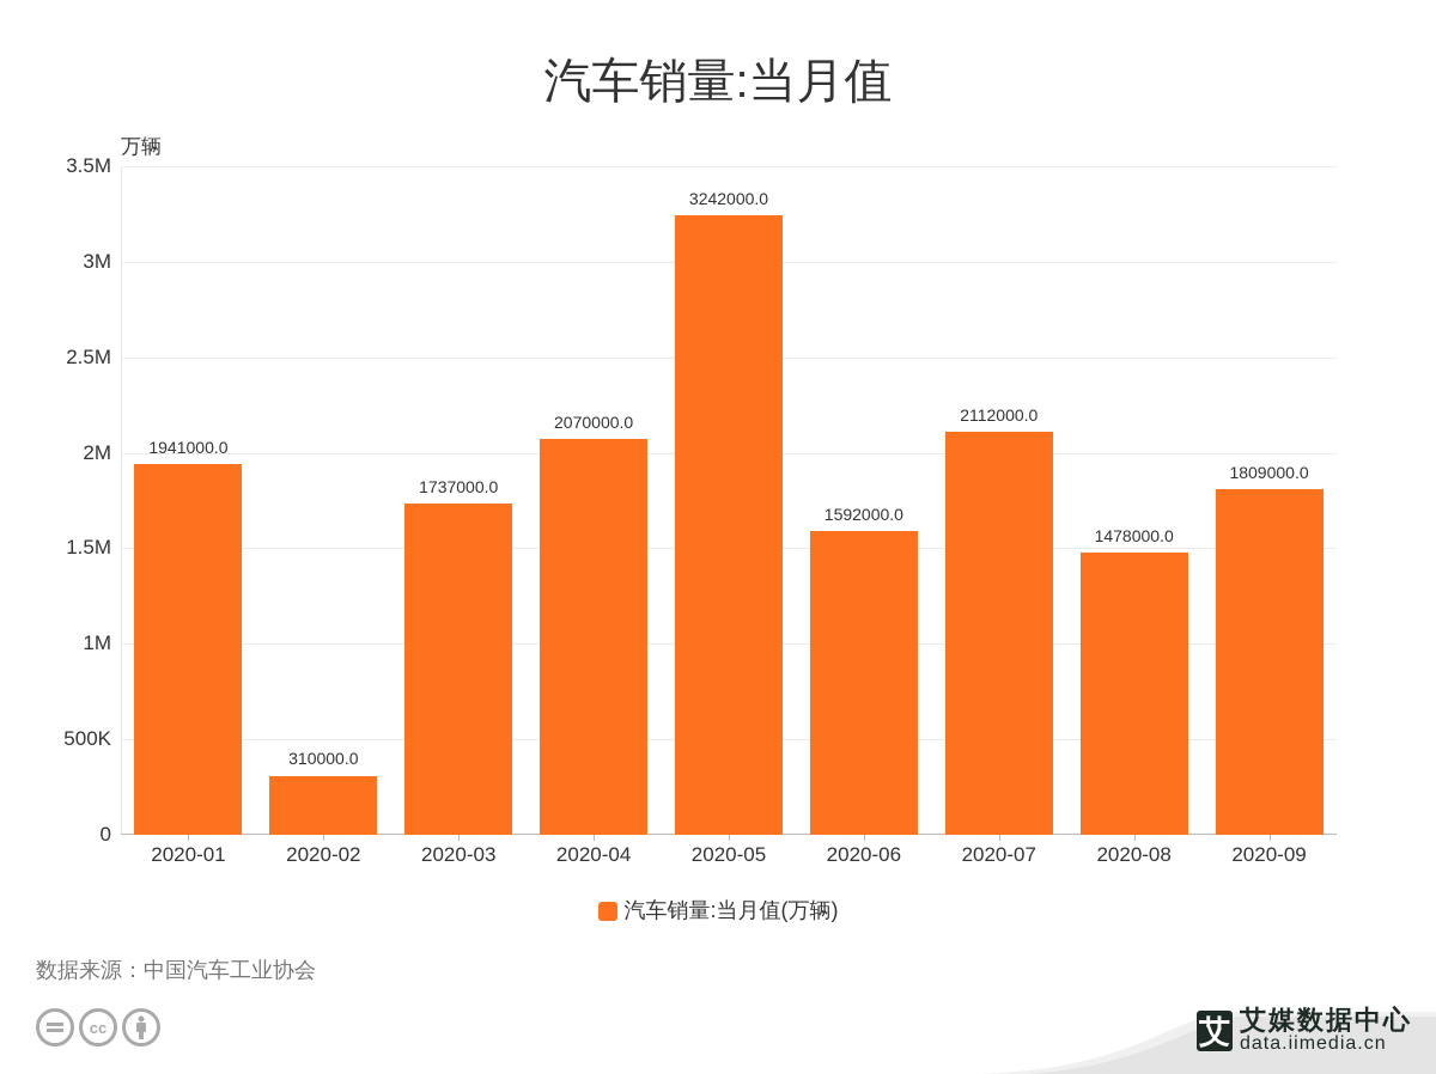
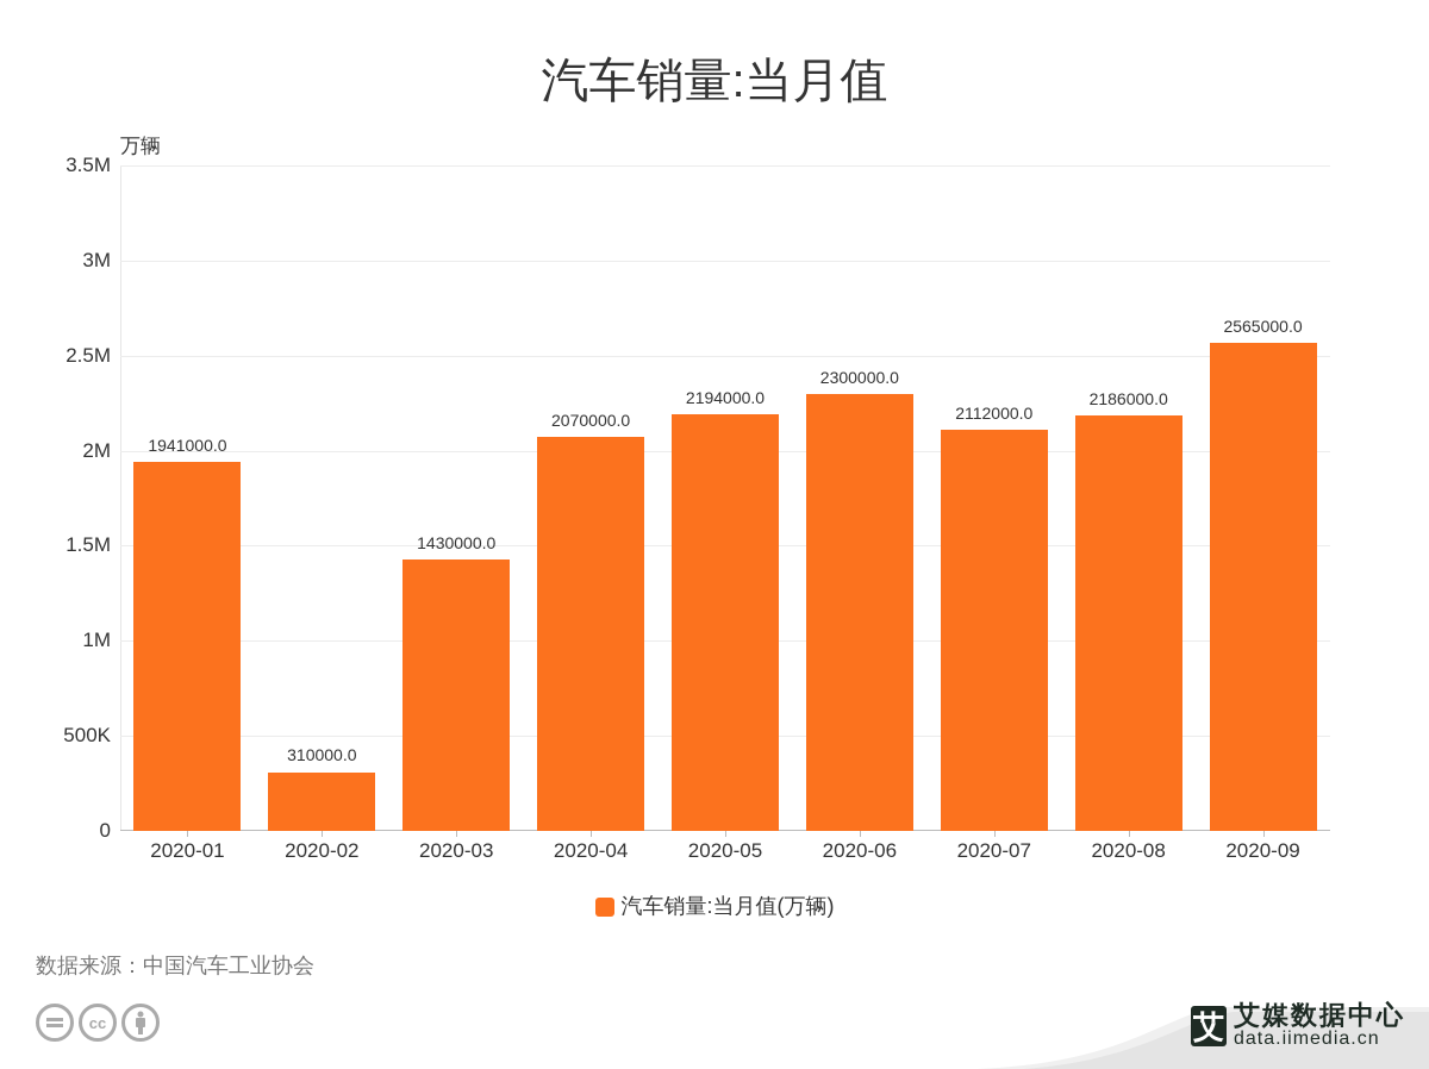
2020-03: 1737000.0 -> 1430000.0
2020-05: 3242000.0 -> 2194000.0
2020-06: 1592000.0 -> 2300000.0
2020-08: 1478000.0 -> 2186000.0
2020-09: 1809000.0 -> 2565000.0
